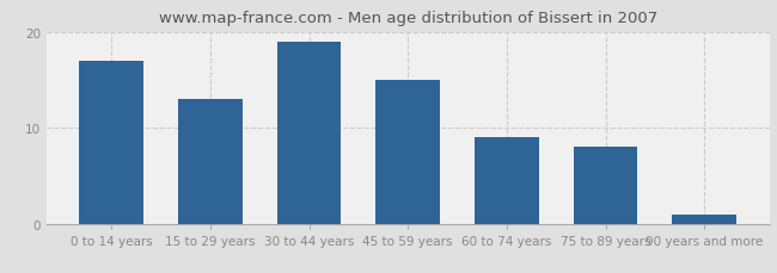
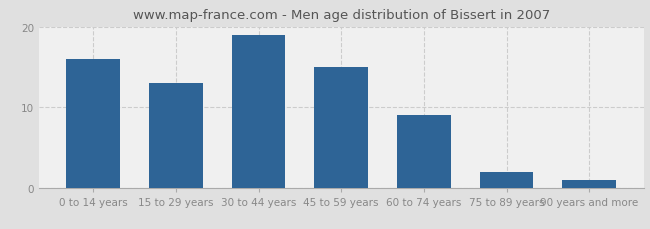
0 to 14 years: 17 -> 16
75 to 89 years: 8 -> 2
